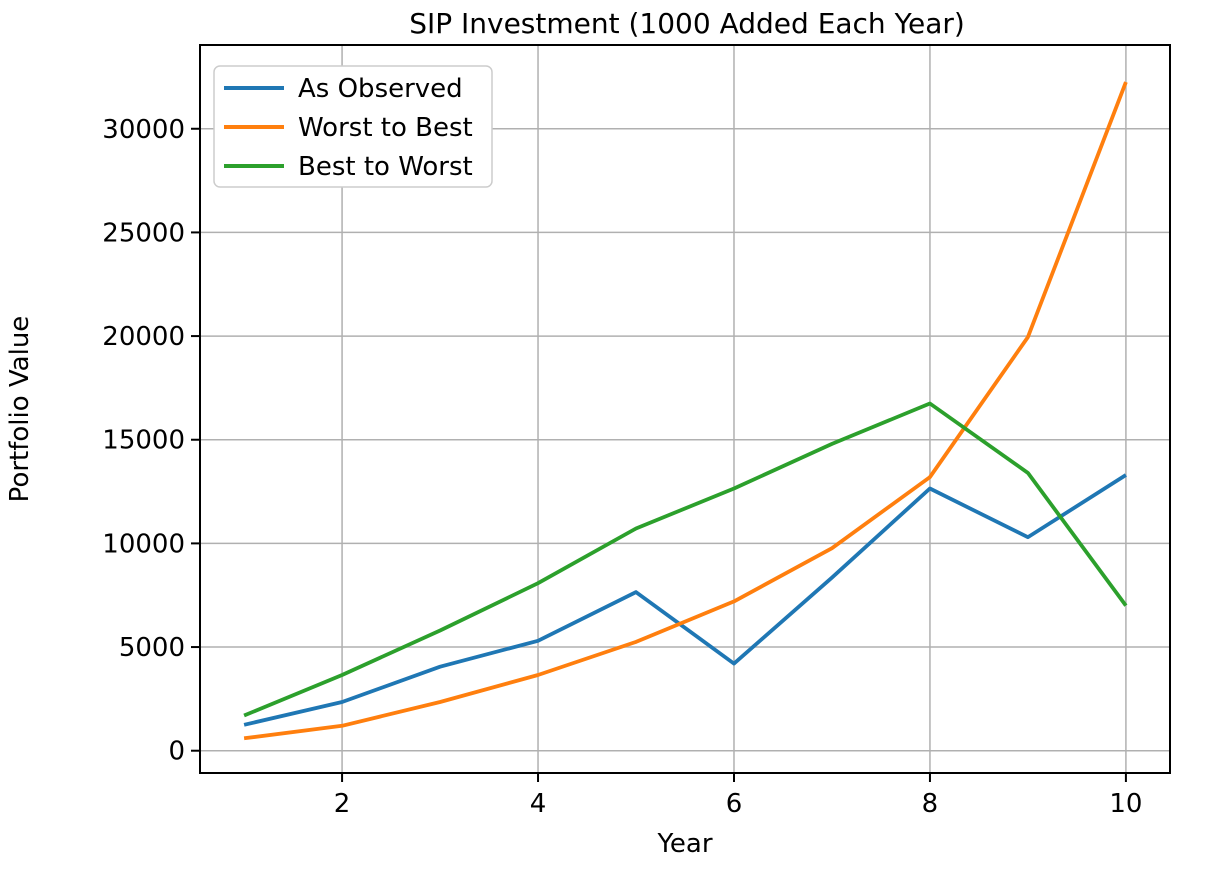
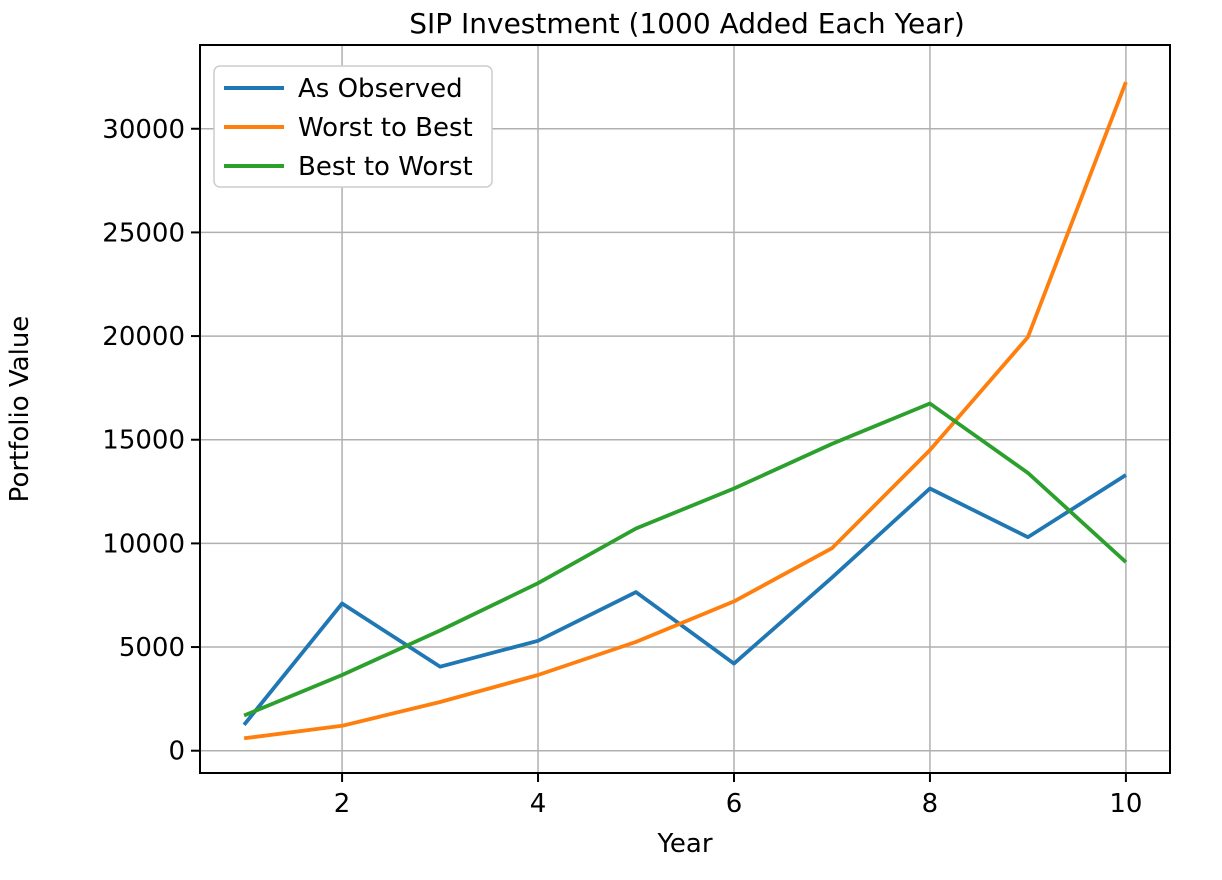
As Observed/2: 2400 -> 7100
Worst to Best/8: 13200 -> 14500
Best to Worst/10: 7000 -> 9100
